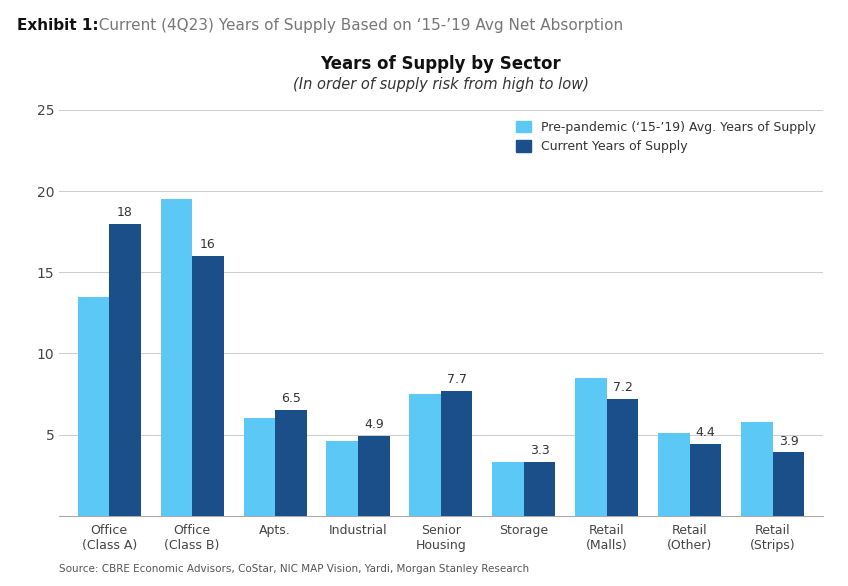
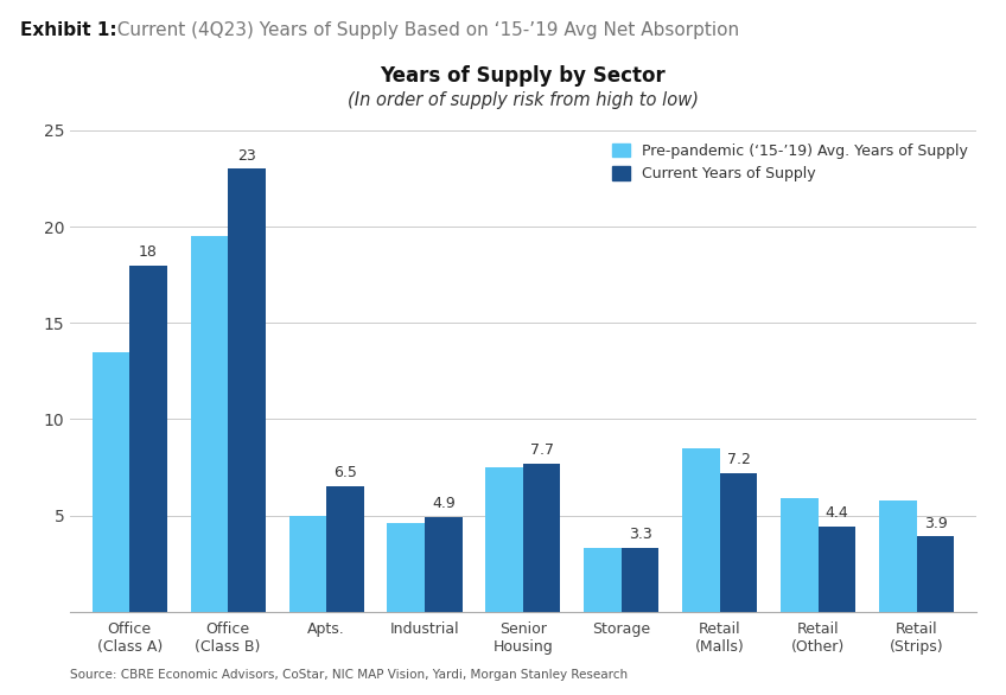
Current Years of Supply/Office (Class B): 16 -> 23
Pre-pandemic (‘15-’19) Avg. Years of Supply/Apts.: 6.0 -> 5.0
Pre-pandemic (‘15-’19) Avg. Years of Supply/Retail (Other): 5.1 -> 5.9
